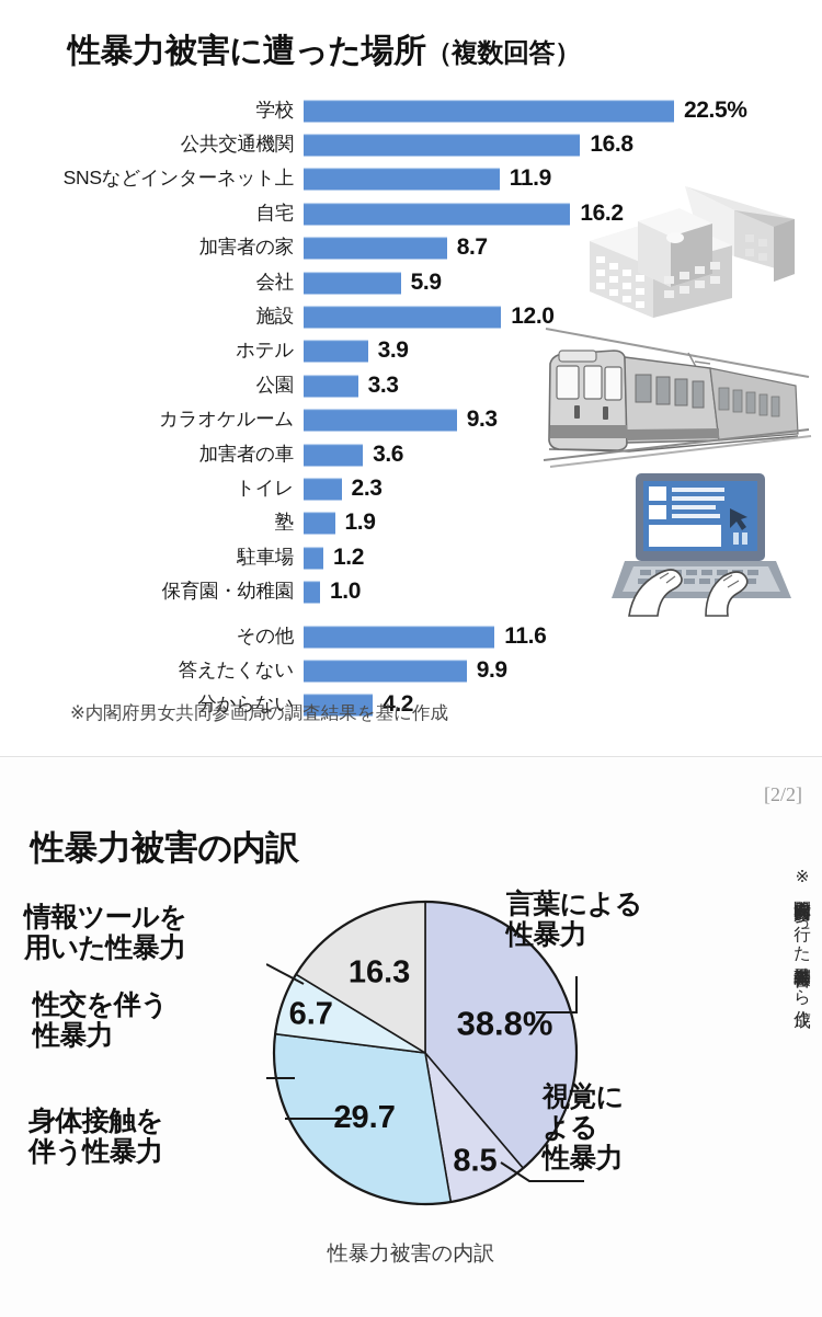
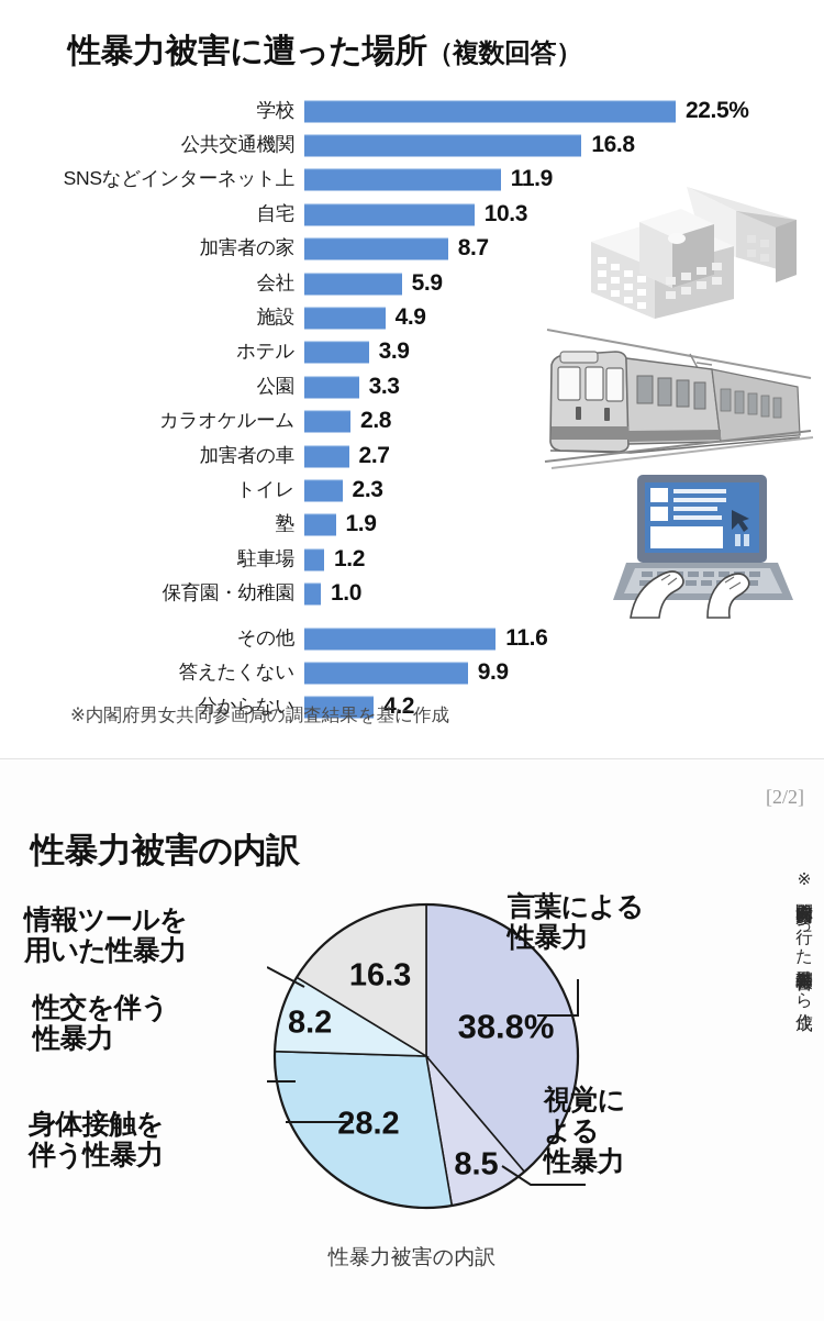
性暴力被害に遭った場所（複数回答）/自宅: 16.2 -> 10.3
性暴力被害に遭った場所（複数回答）/施設: 12.0 -> 4.9
性暴力被害に遭った場所（複数回答）/カラオケルーム: 9.3 -> 2.8
性暴力被害に遭った場所（複数回答）/加害者の車: 3.6 -> 2.7
性暴力被害の内訳/身体接触を伴う性暴力: 29.7 -> 28.2
性暴力被害の内訳/性交を伴う性暴力: 6.7 -> 8.2
